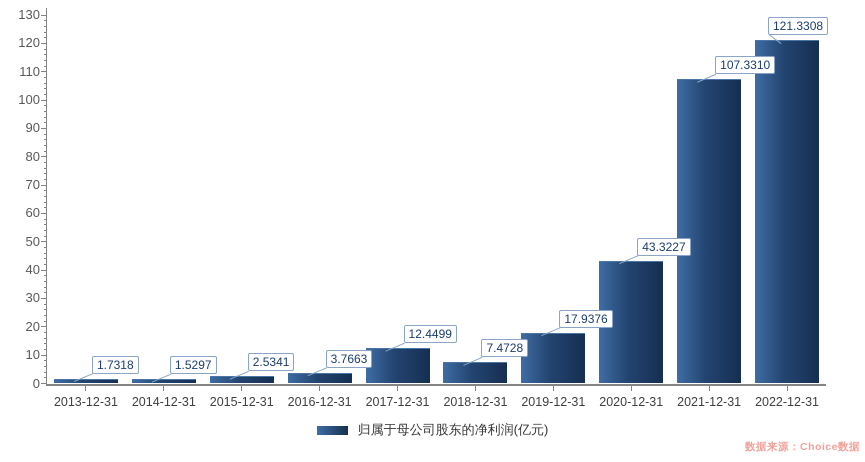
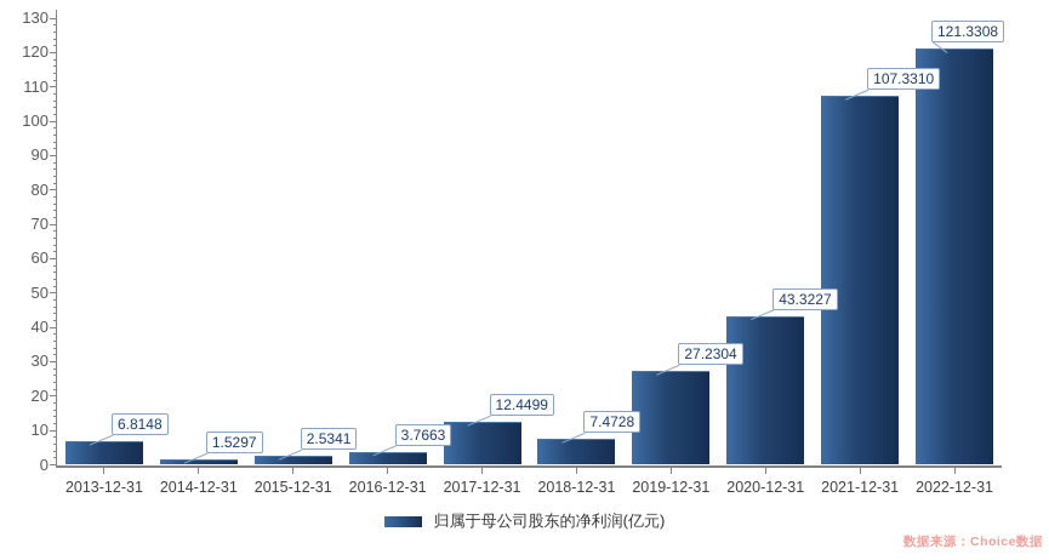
2013-12-31: 1.7318 -> 6.8148
2019-12-31: 17.9376 -> 27.2304
